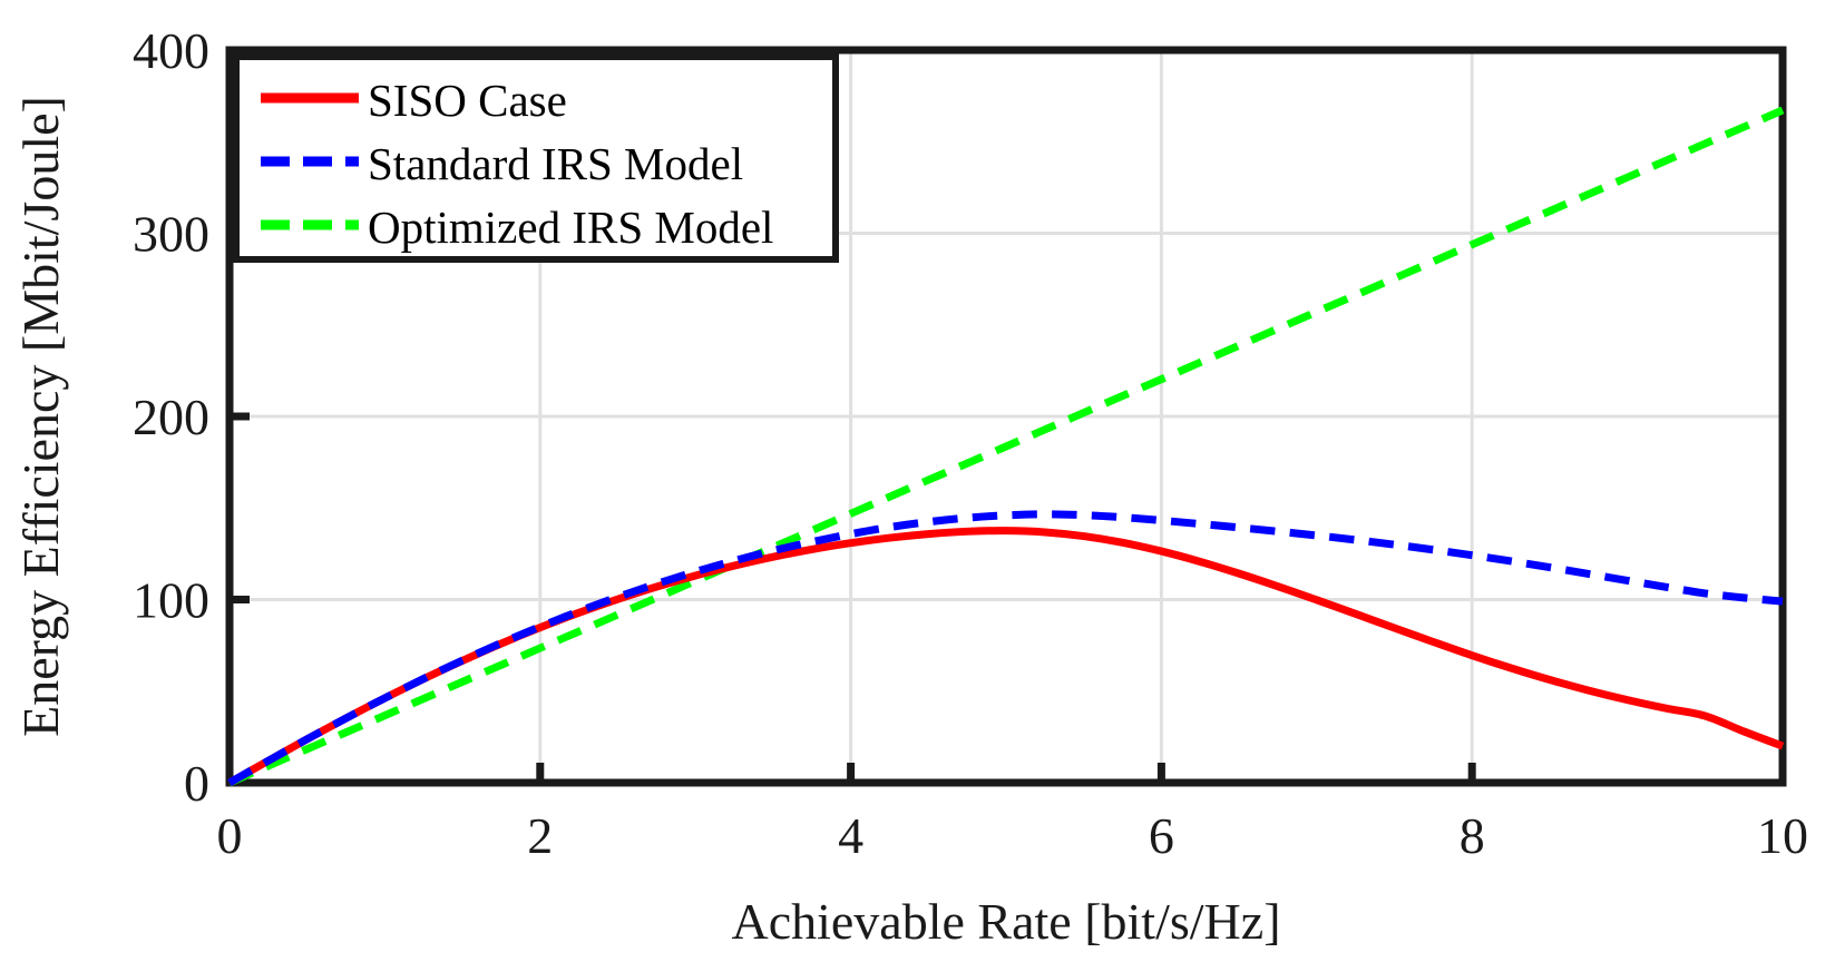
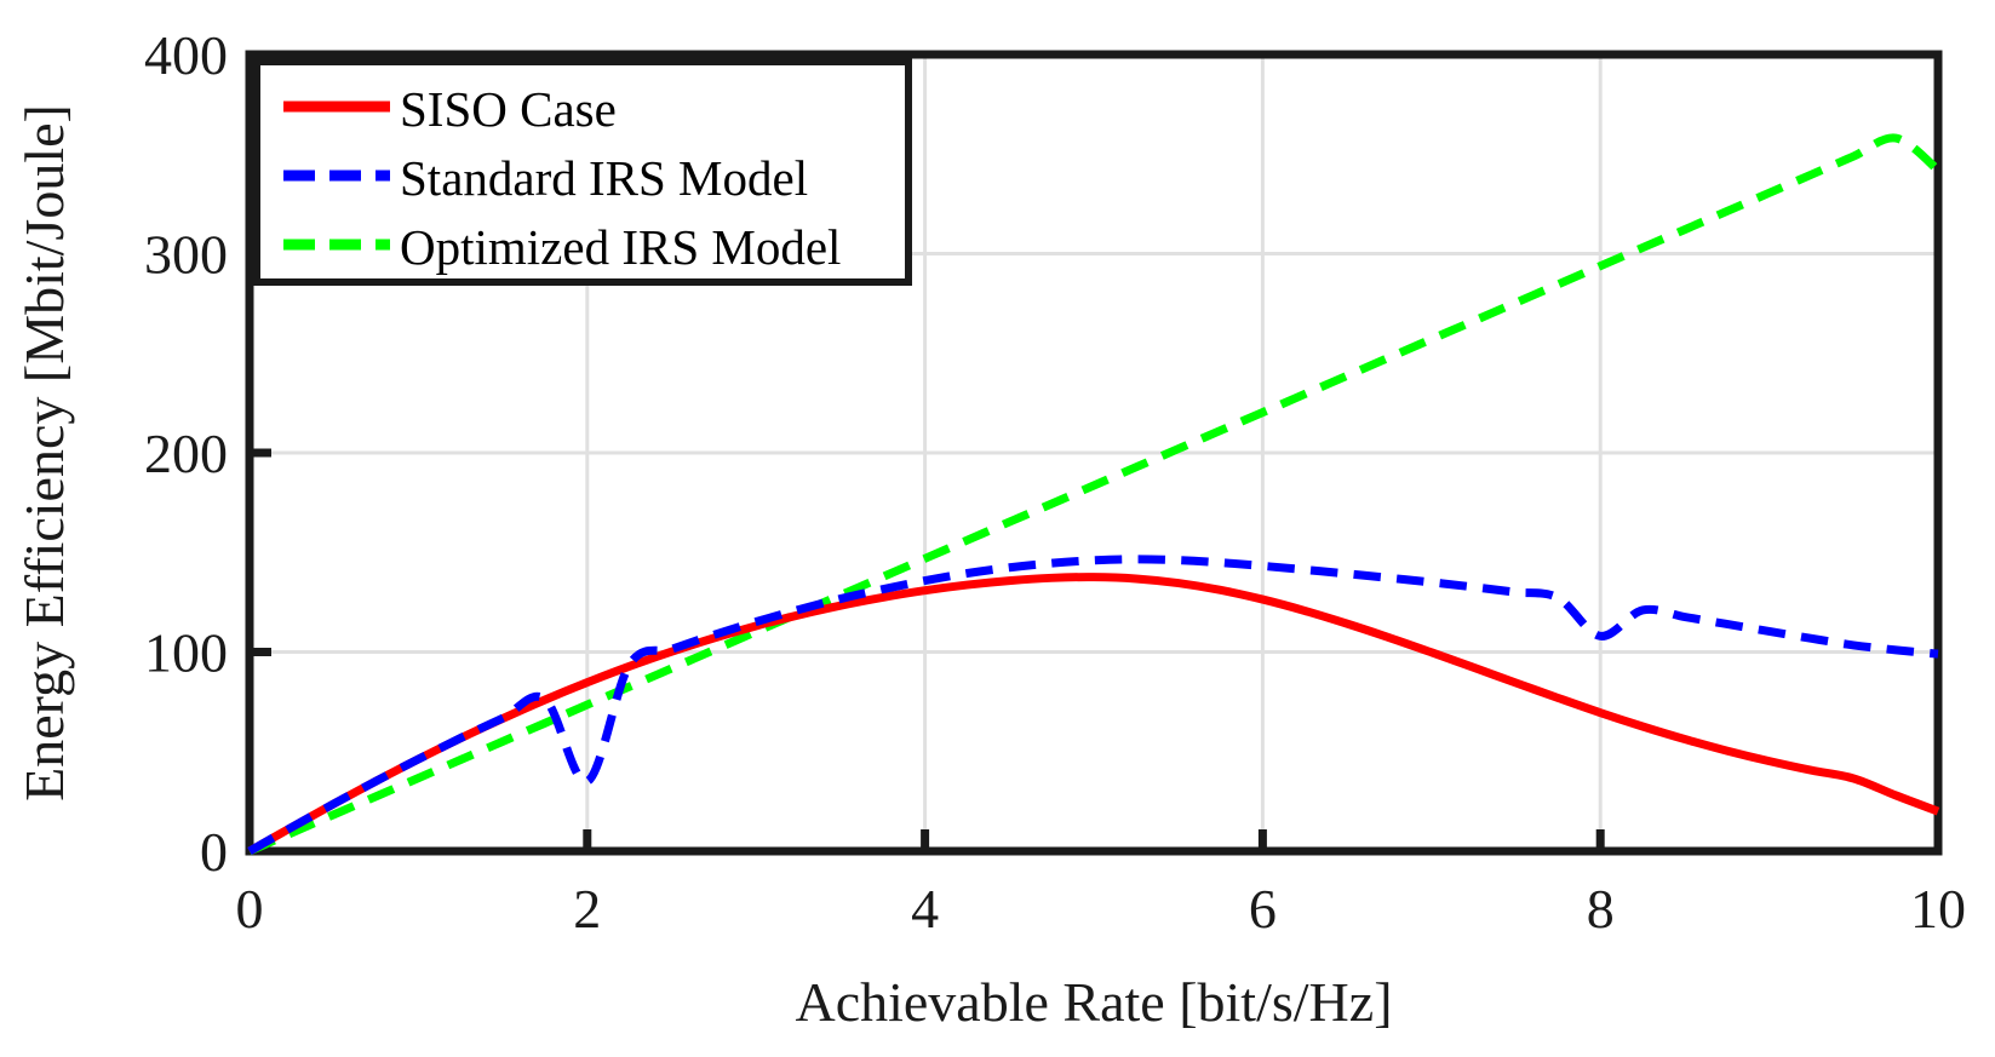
Standard IRS Model/2: 85 -> 35
Standard IRS Model/8: 124 -> 108
Optimized IRS Model/10: 367 -> 342
